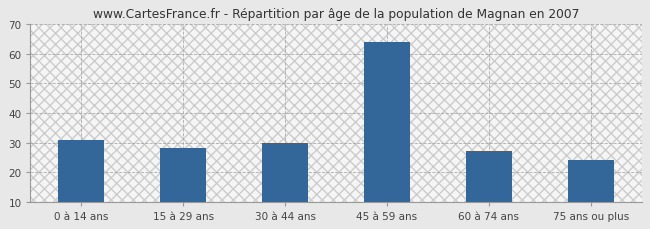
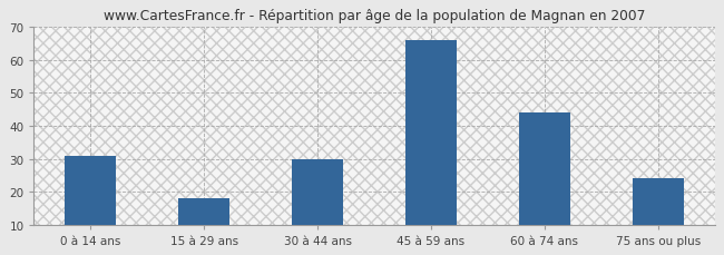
15 à 29 ans: 28 -> 18
45 à 59 ans: 64 -> 66
60 à 74 ans: 27 -> 44
